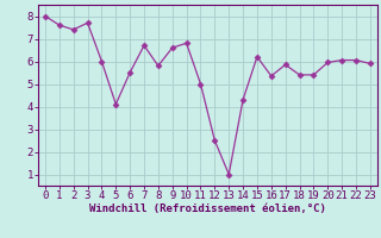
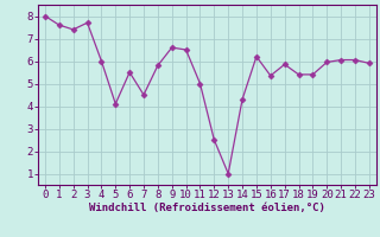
7: 6.7 -> 4.5
10: 6.8 -> 6.5
